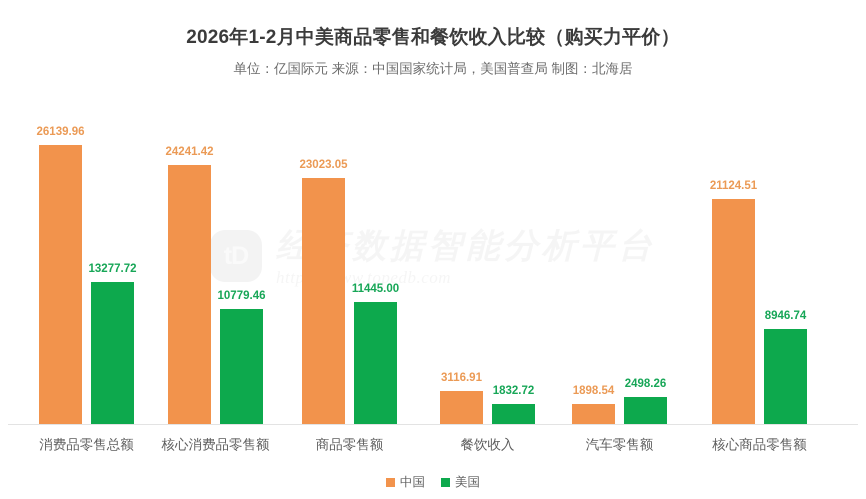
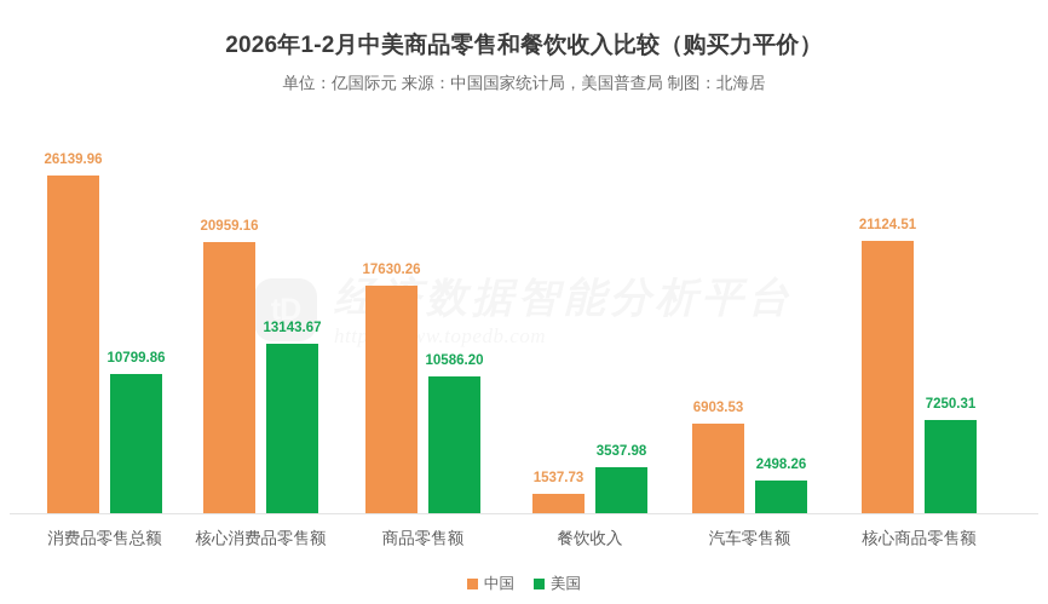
美国/消费品零售总额: 13277.72 -> 10799.86
中国/核心消费品零售额: 24241.42 -> 20959.16
美国/核心消费品零售额: 10779.46 -> 13143.67
中国/商品零售额: 23023.05 -> 17630.26
美国/商品零售额: 11445.00 -> 10586.20
中国/餐饮收入: 3116.91 -> 1537.73
美国/餐饮收入: 1832.72 -> 3537.98
中国/汽车零售额: 1898.54 -> 6903.53
美国/核心商品零售额: 8946.74 -> 7250.31
